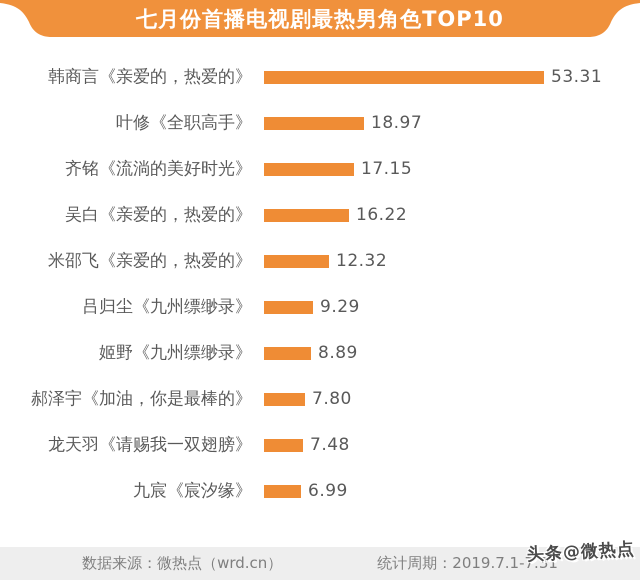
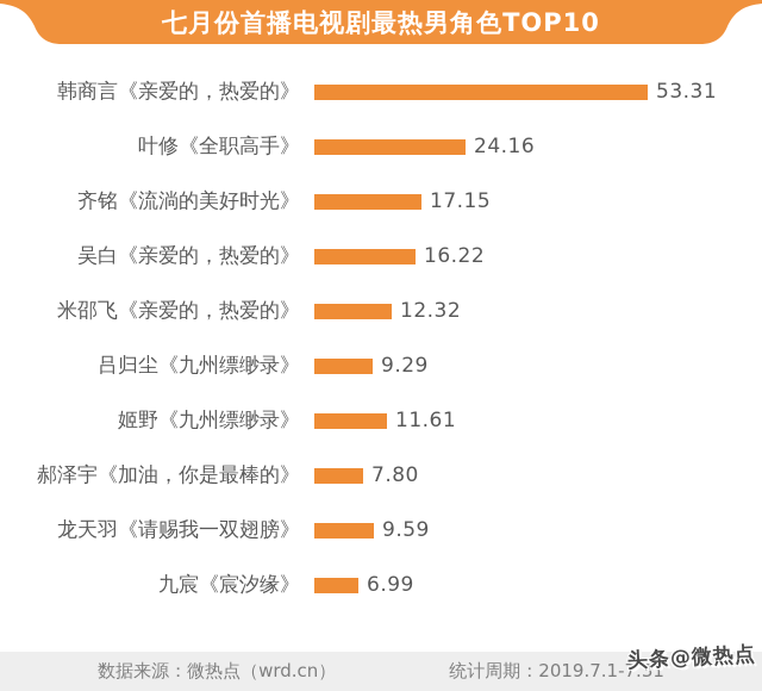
叶修《全职高手》: 18.97 -> 24.16
姬野《九州缥缈录》: 8.89 -> 11.61
龙天羽《请赐我一双翅膀》: 7.48 -> 9.59
